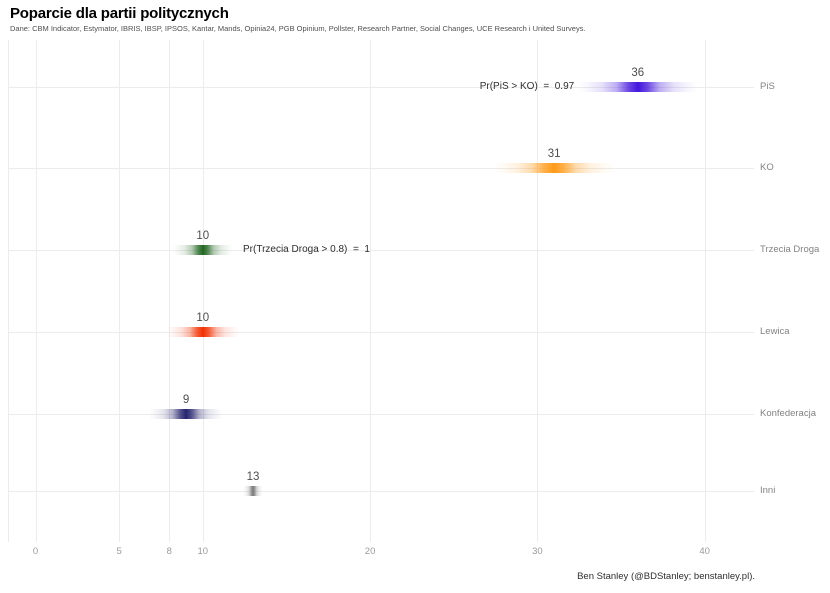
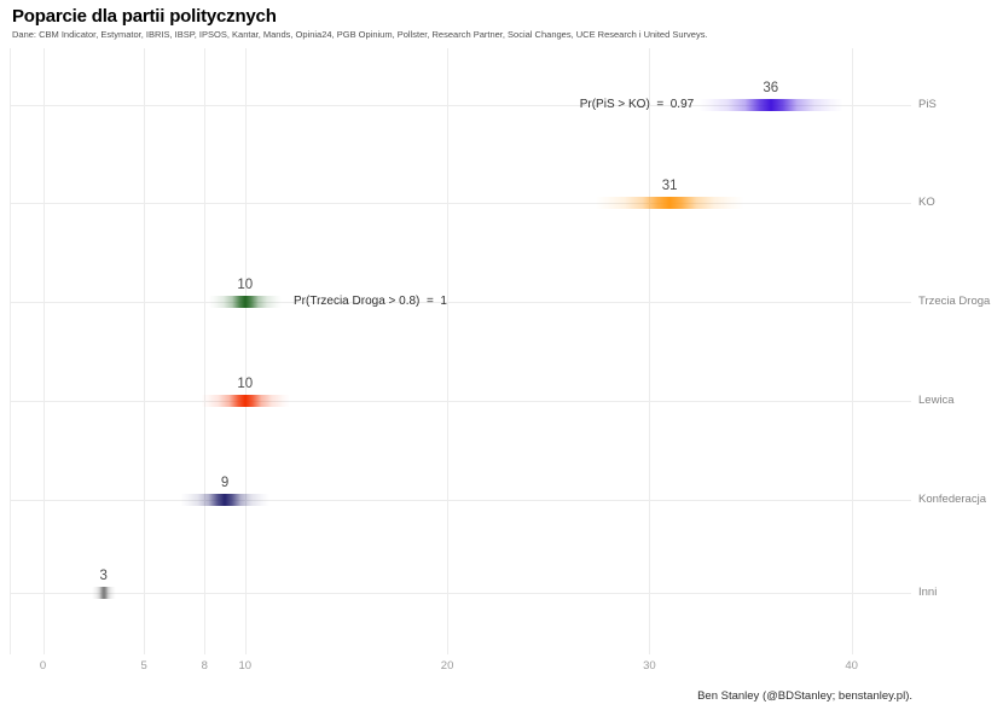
Inni: 13 -> 3
